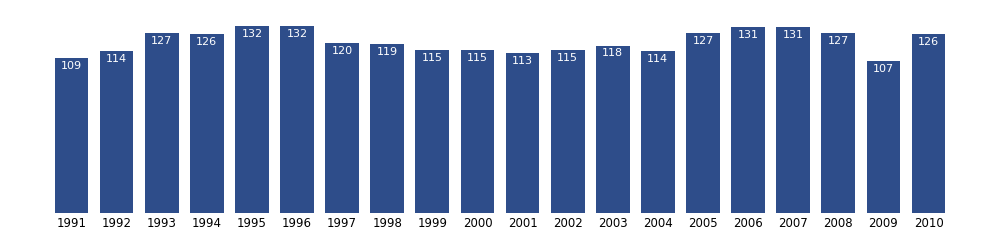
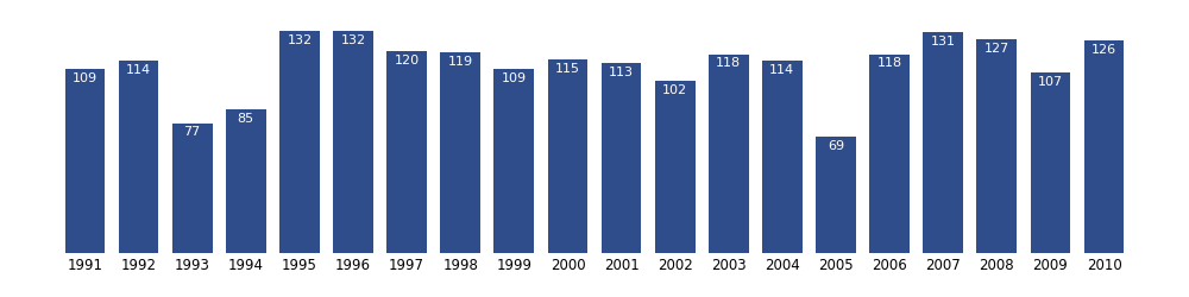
1993: 127 -> 77
1994: 126 -> 85
1999: 115 -> 109
2002: 115 -> 102
2005: 127 -> 69
2006: 131 -> 118
